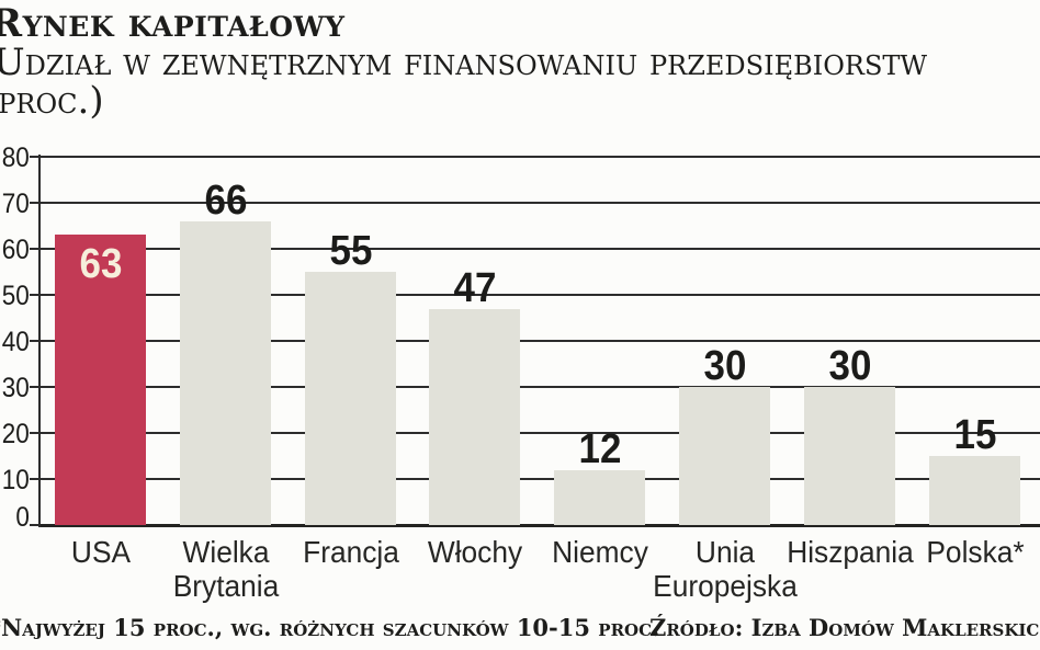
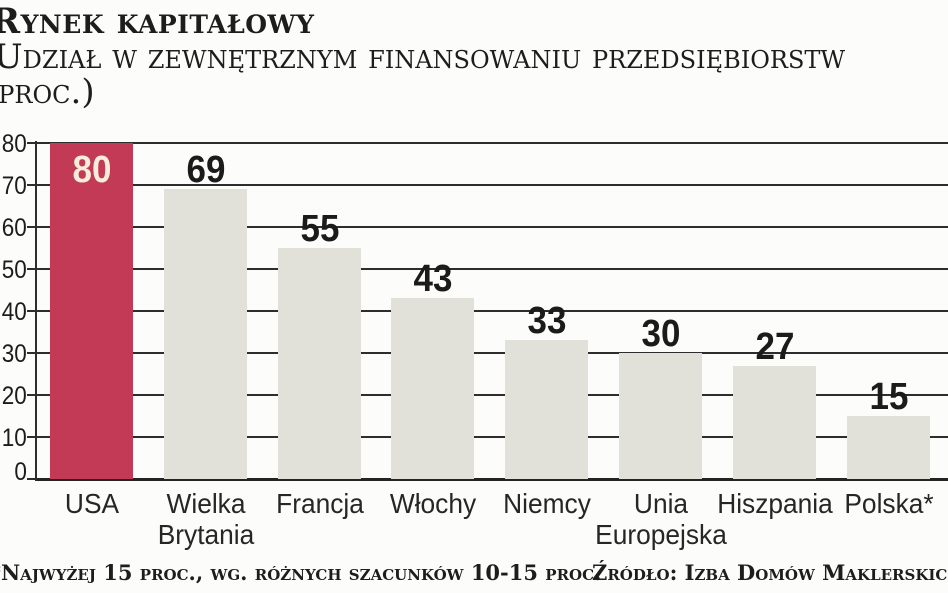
USA: 63 -> 80
Wielka Brytania: 66 -> 69
Włochy: 47 -> 43
Niemcy: 12 -> 33
Hiszpania: 30 -> 27
